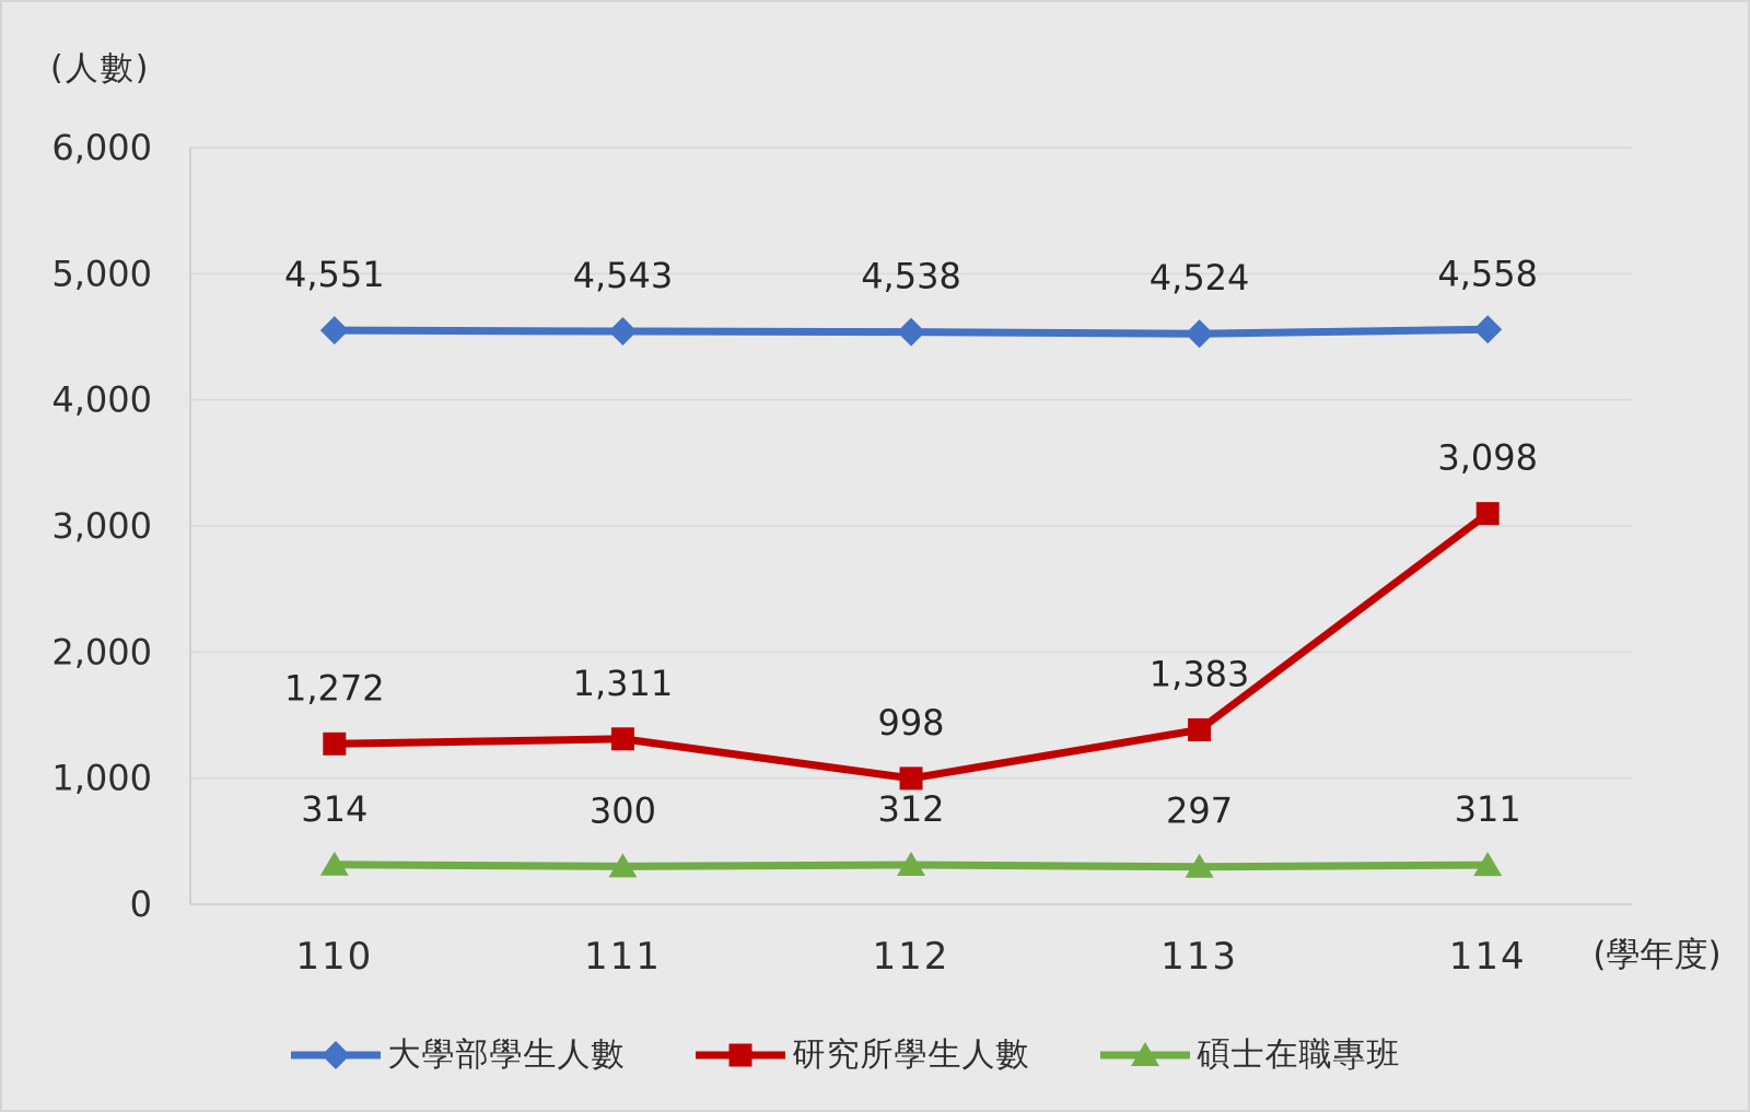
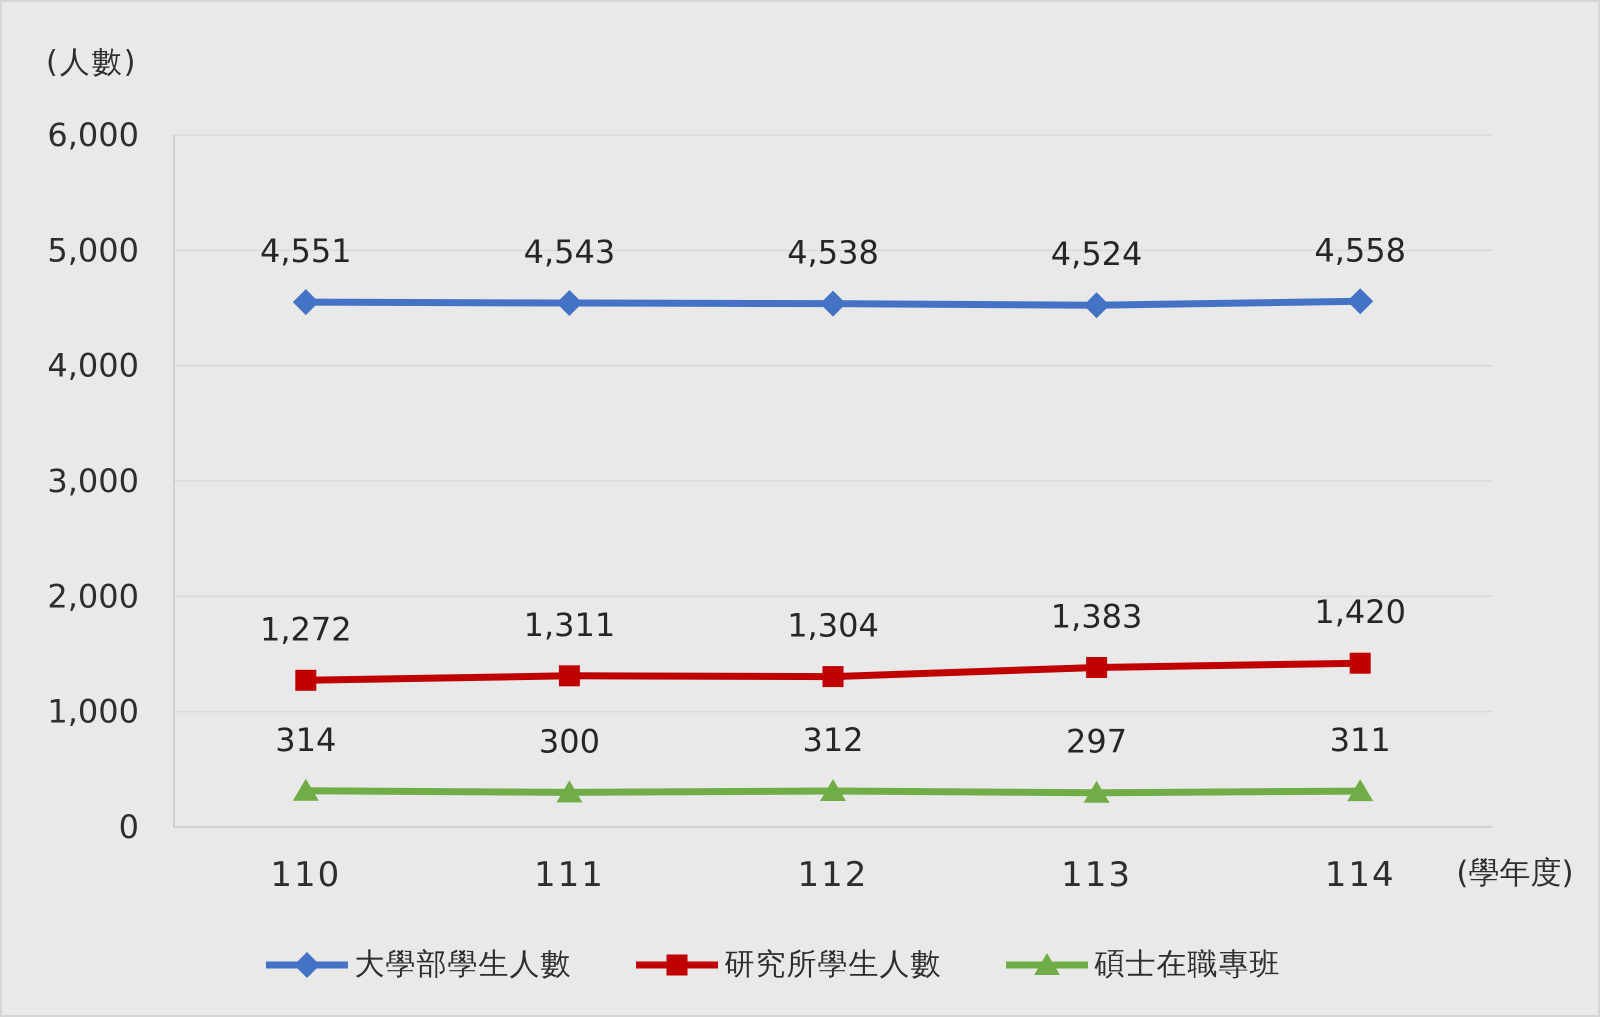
研究所學生人數/112: 998 -> 1,304
研究所學生人數/114: 3,098 -> 1,420
